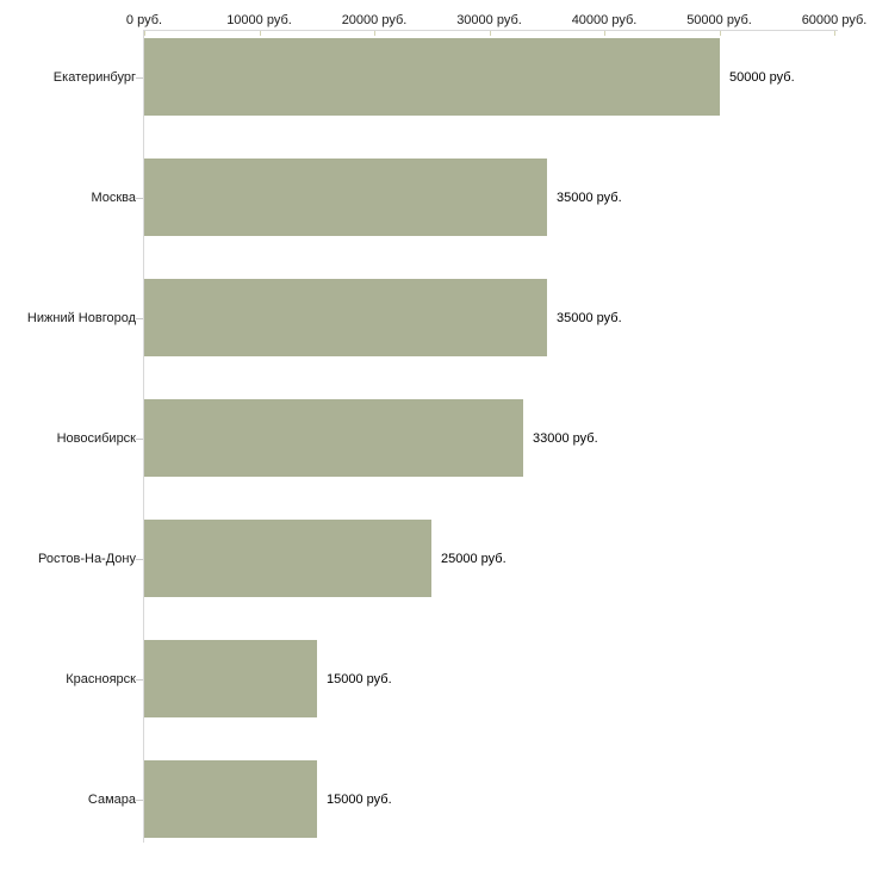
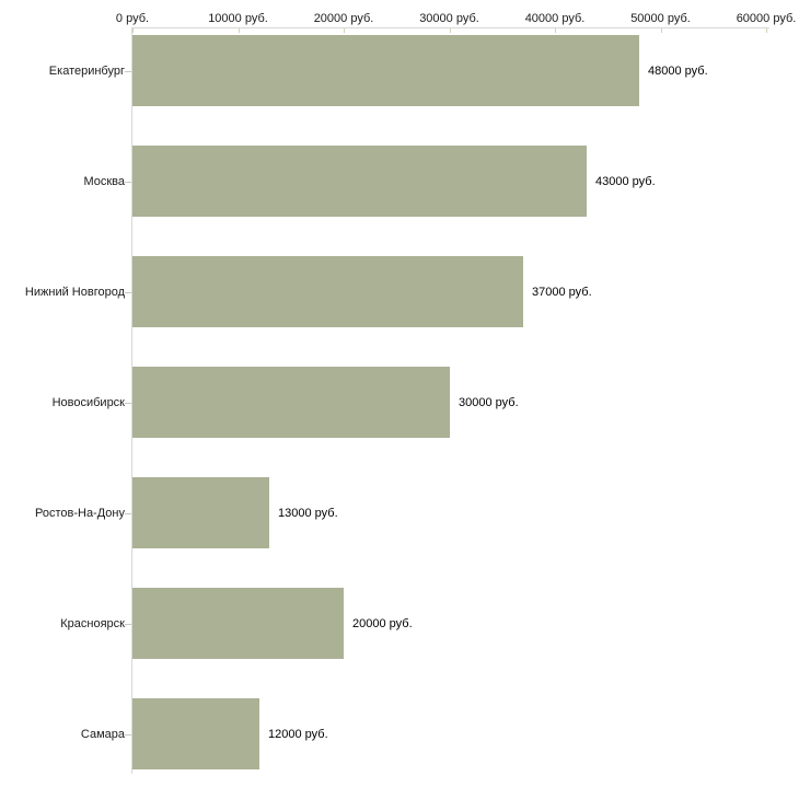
Екатеринбург: 50000 -> 48000
Москва: 35000 -> 43000
Нижний Новгород: 35000 -> 37000
Новосибирск: 33000 -> 30000
Ростов-На-Дону: 25000 -> 13000
Красноярск: 15000 -> 20000
Самара: 15000 -> 12000
